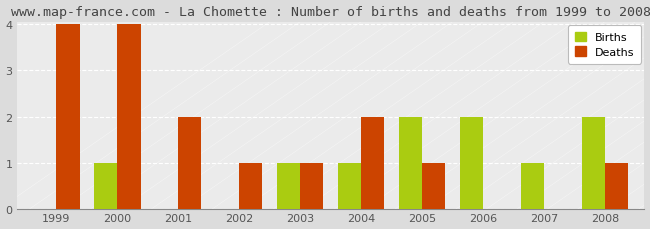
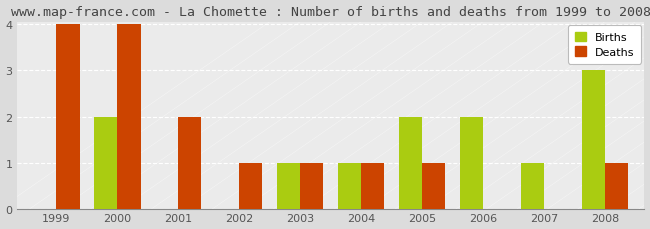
Births/2000: 1 -> 2
Deaths/2004: 2 -> 1
Births/2008: 2 -> 3
